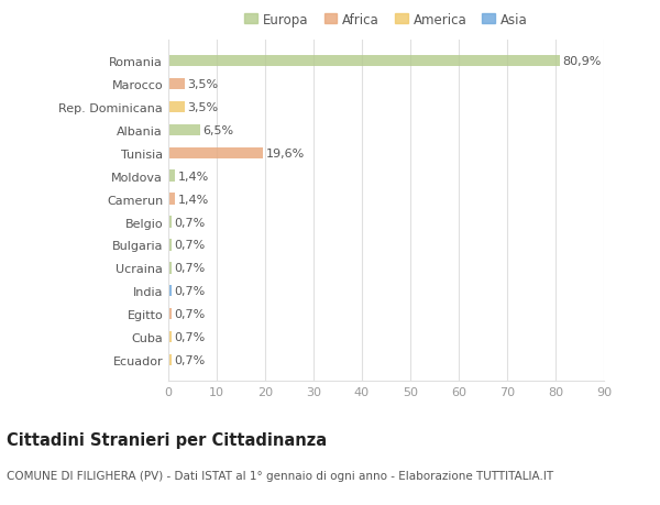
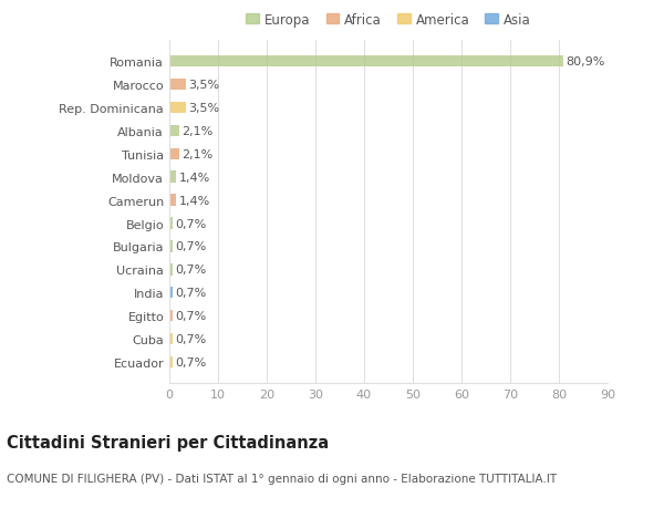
Albania: 6,5% -> 2,1%
Tunisia: 19,6% -> 2,1%
